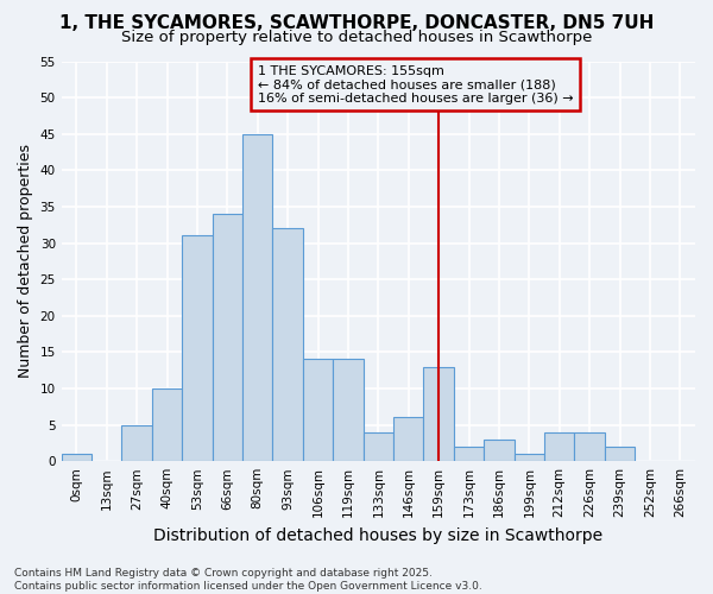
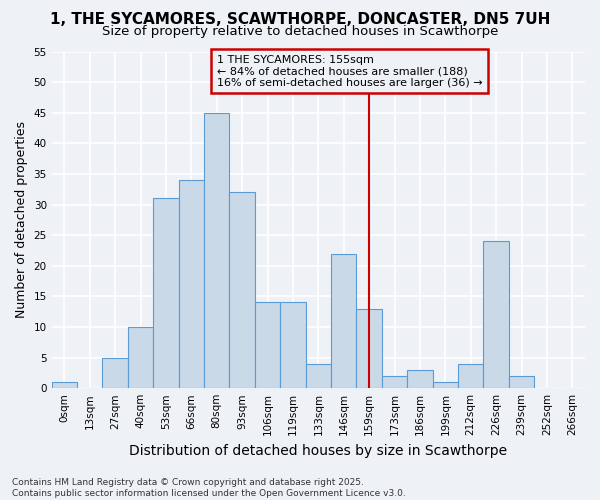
146sqm: 6 -> 22
226sqm: 4 -> 24
